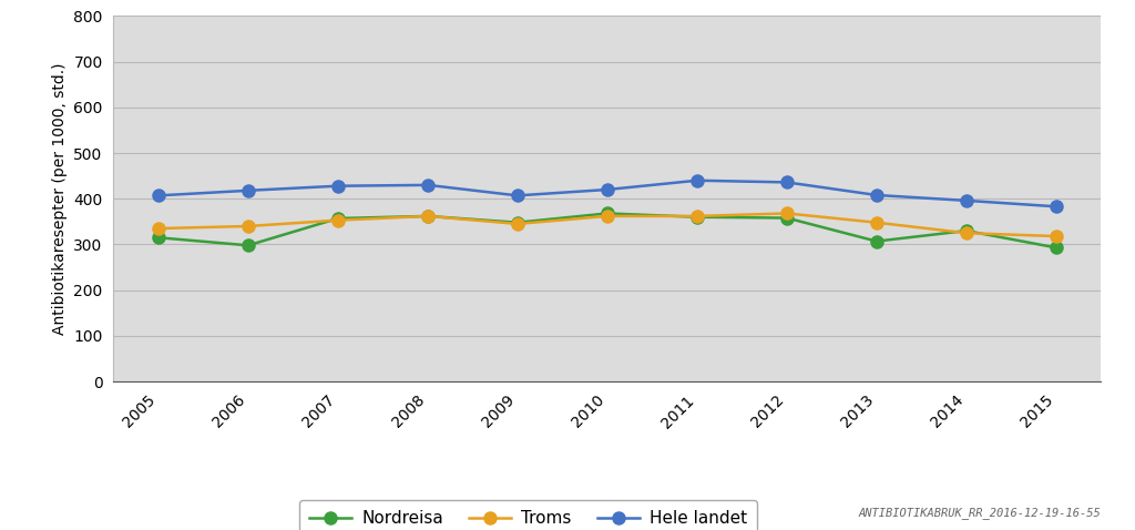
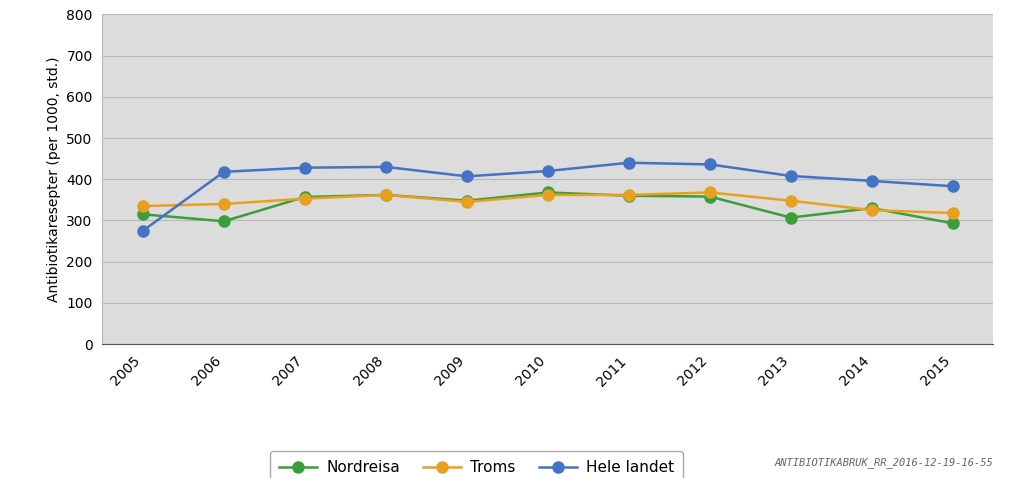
Hele landet/2005: 407 -> 275
